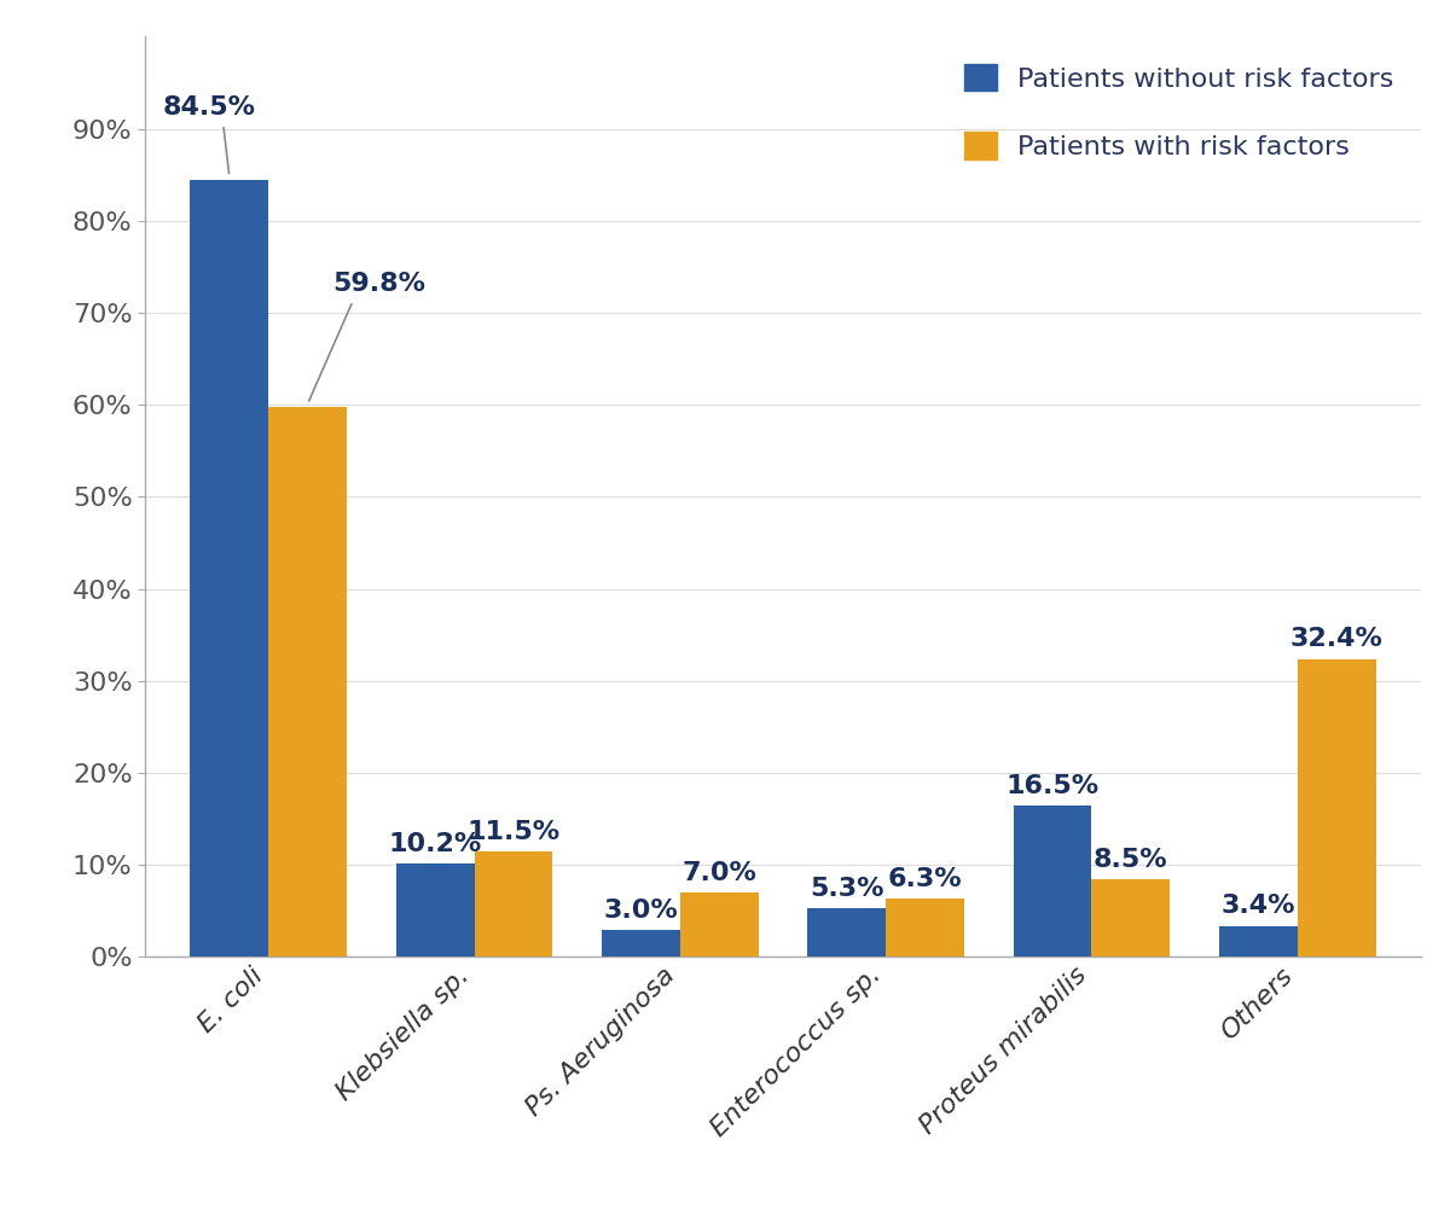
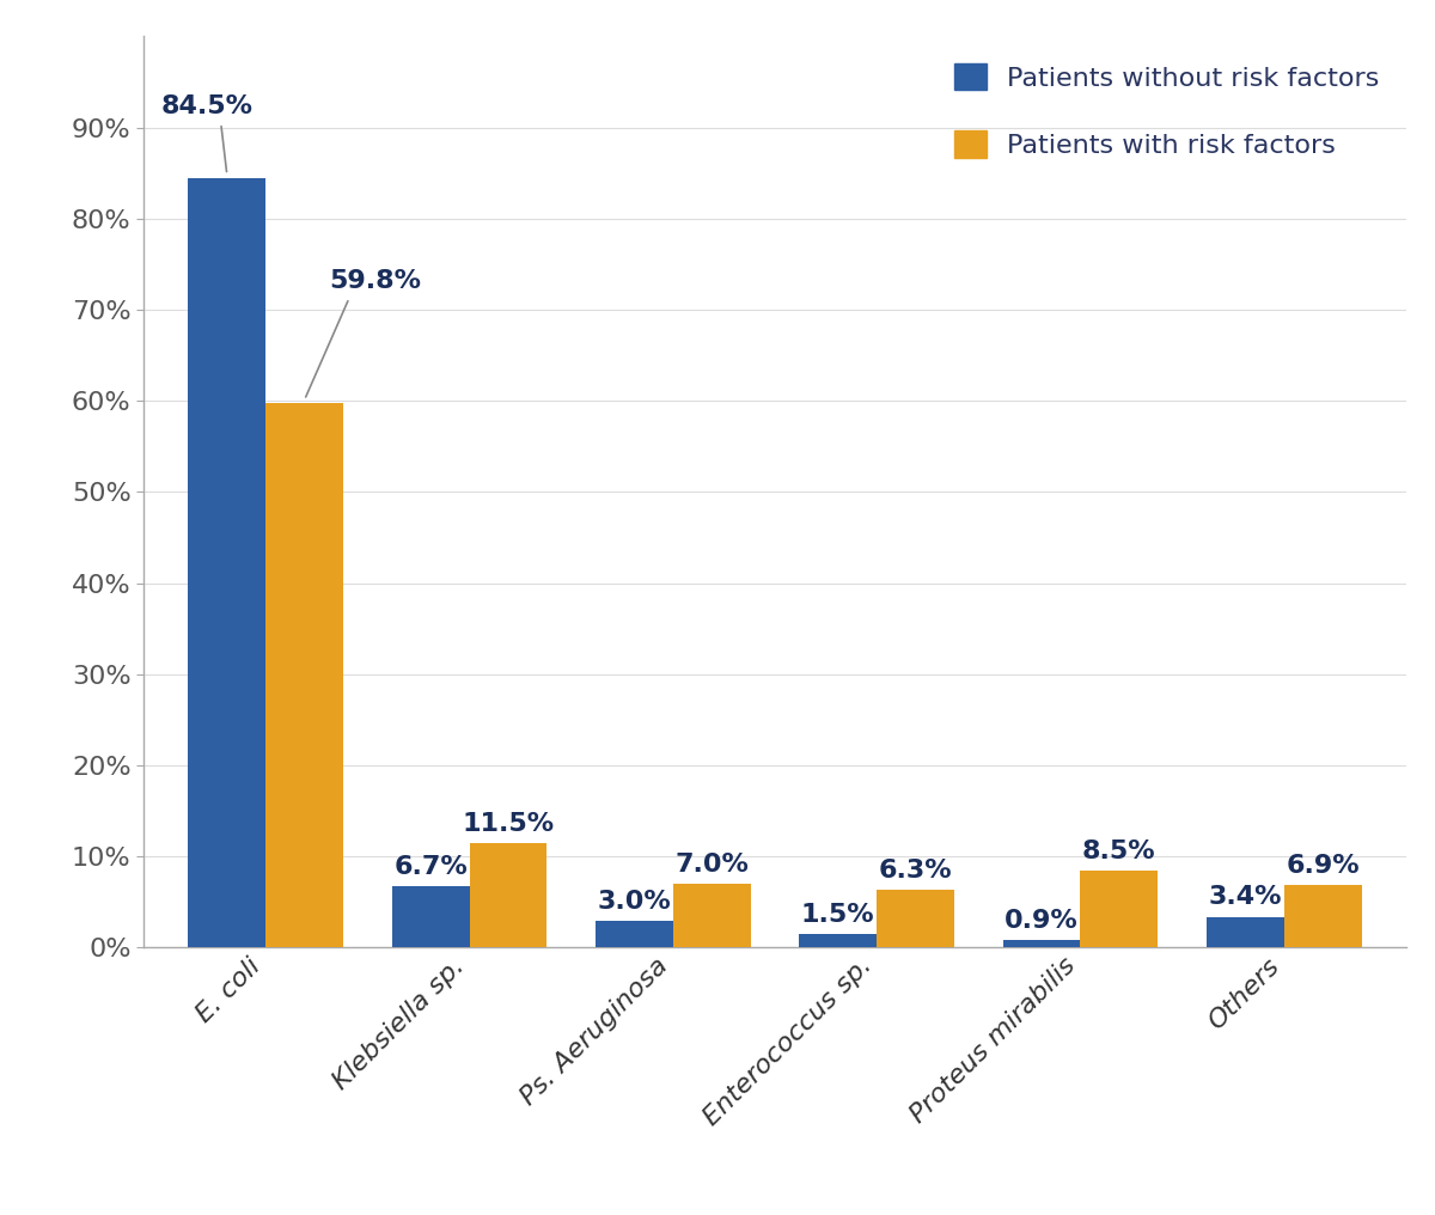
Patients without risk factors/Klebsiella sp.: 10.2% -> 6.7%
Patients without risk factors/Enterococcus sp.: 5.3% -> 1.5%
Patients without risk factors/Proteus mirabilis: 16.5% -> 0.9%
Patients with risk factors/Others: 32.4% -> 6.9%
